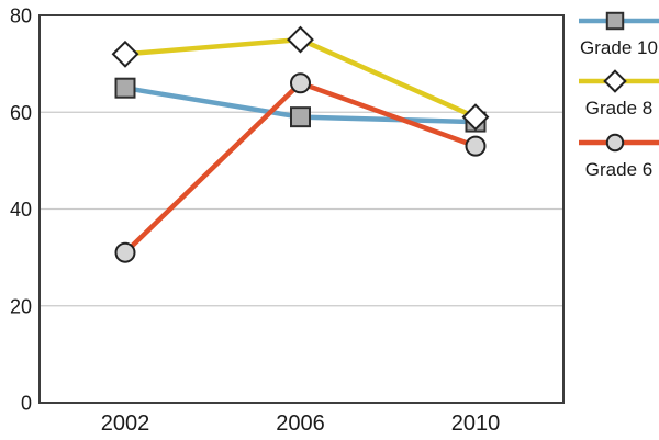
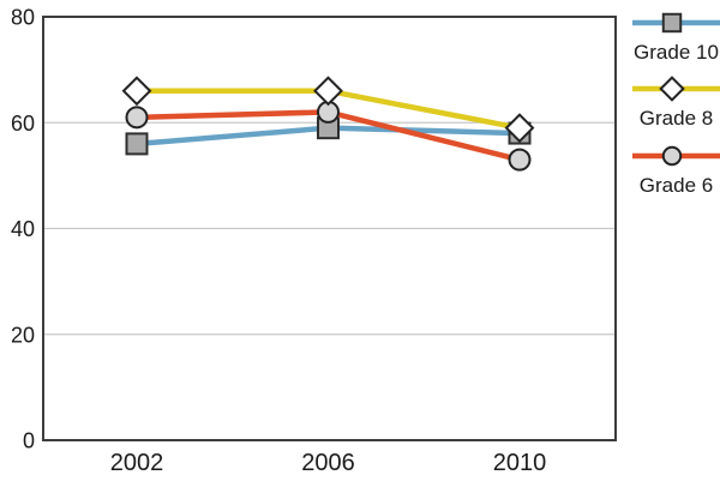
Grade 10/2002: 65 -> 56
Grade 8/2002: 72 -> 66
Grade 6/2002: 31 -> 61
Grade 8/2006: 75 -> 66
Grade 6/2006: 66 -> 62
